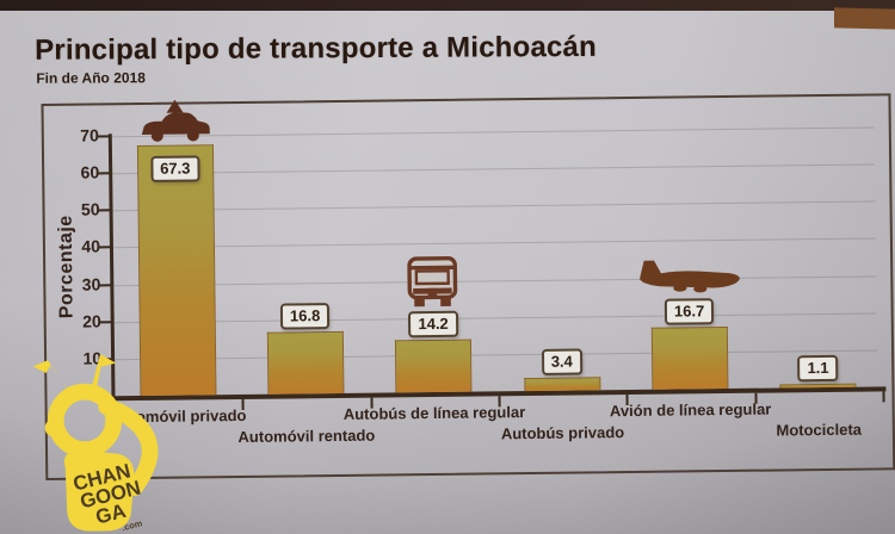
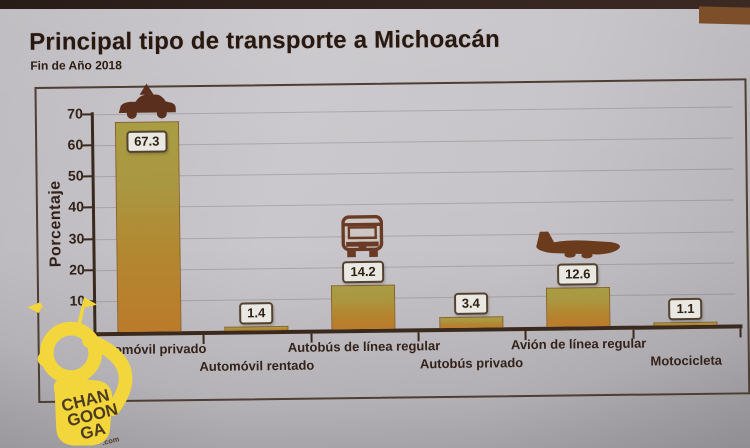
Automóvil rentado: 16.8 -> 1.4
Avión de línea regular: 16.7 -> 12.6
